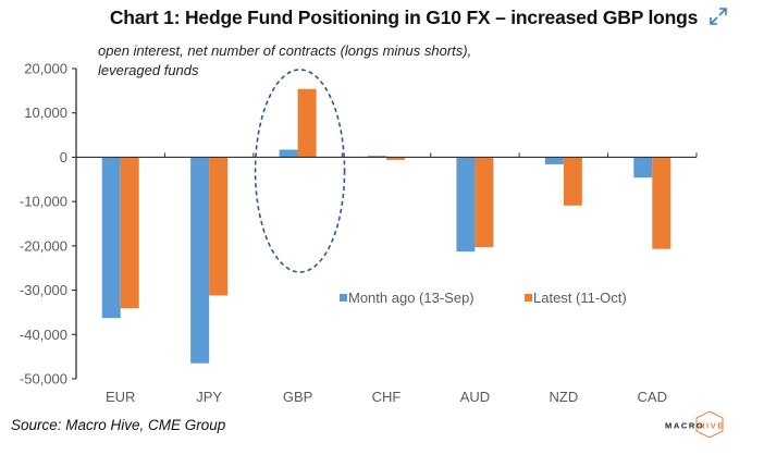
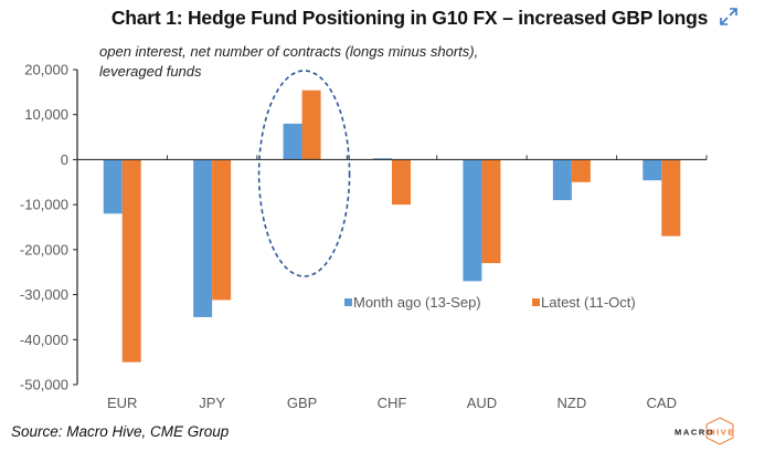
Month ago (13-Sep)/EUR: -36000 -> -12000
Latest (11-Oct)/EUR: -34000 -> -45000
Month ago (13-Sep)/JPY: -46000 -> -35000
Month ago (13-Sep)/GBP: 2000 -> 8000
Latest (11-Oct)/CHF: -1000 -> -10000
Month ago (13-Sep)/AUD: -21000 -> -27000
Latest (11-Oct)/AUD: -20000 -> -23000
Month ago (13-Sep)/NZD: -2000 -> -9000
Latest (11-Oct)/NZD: -11000 -> -5000
Latest (11-Oct)/CAD: -21000 -> -17000
